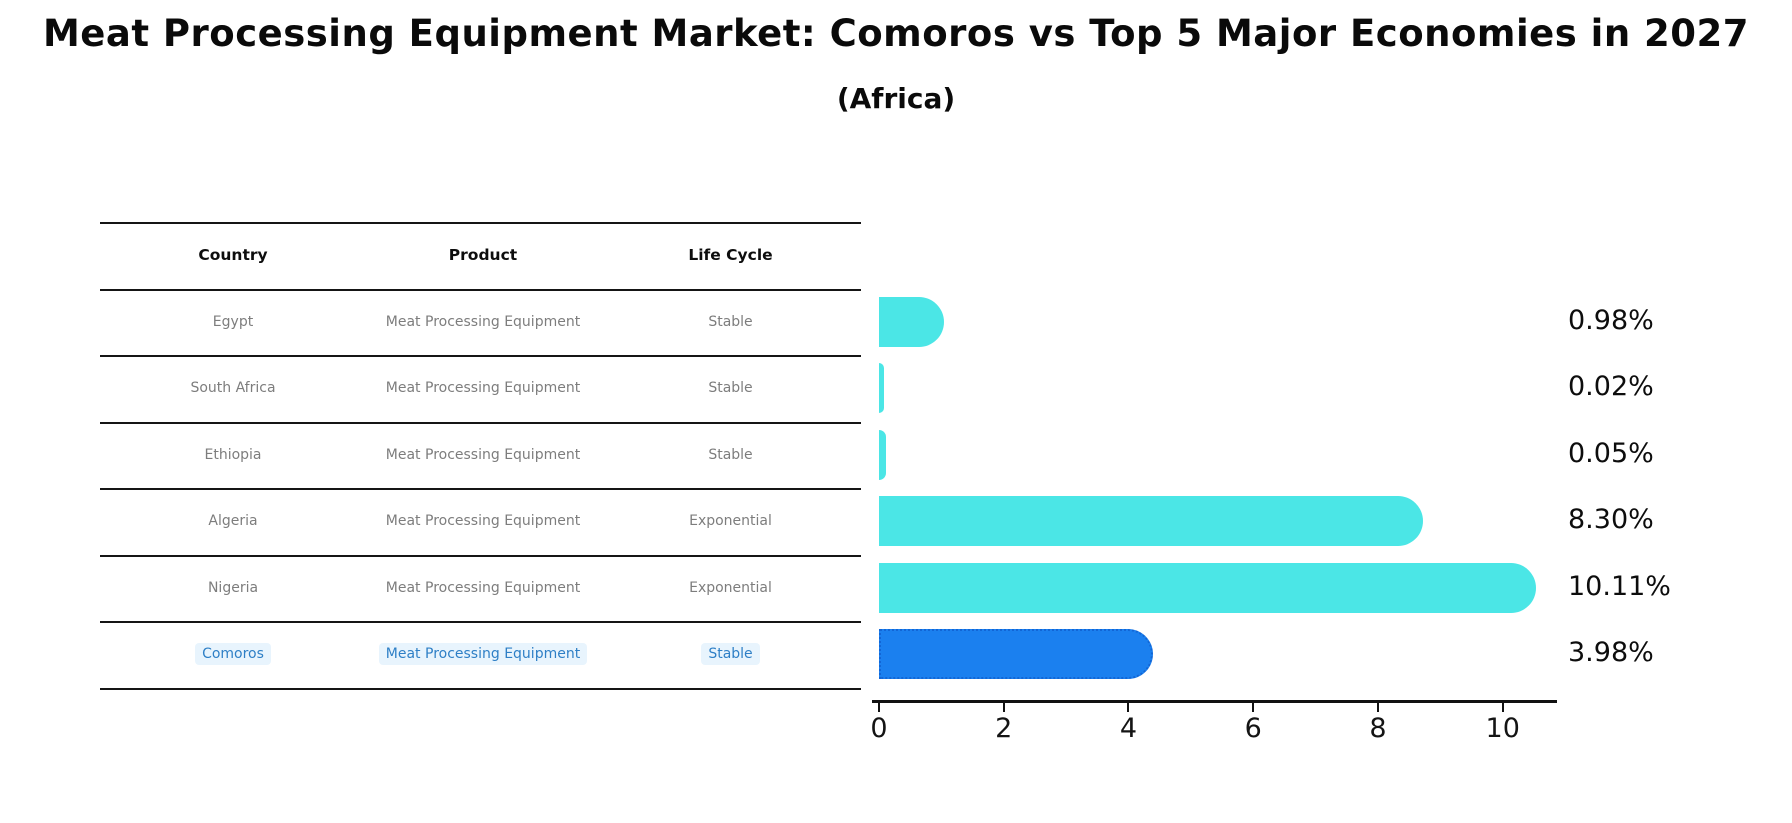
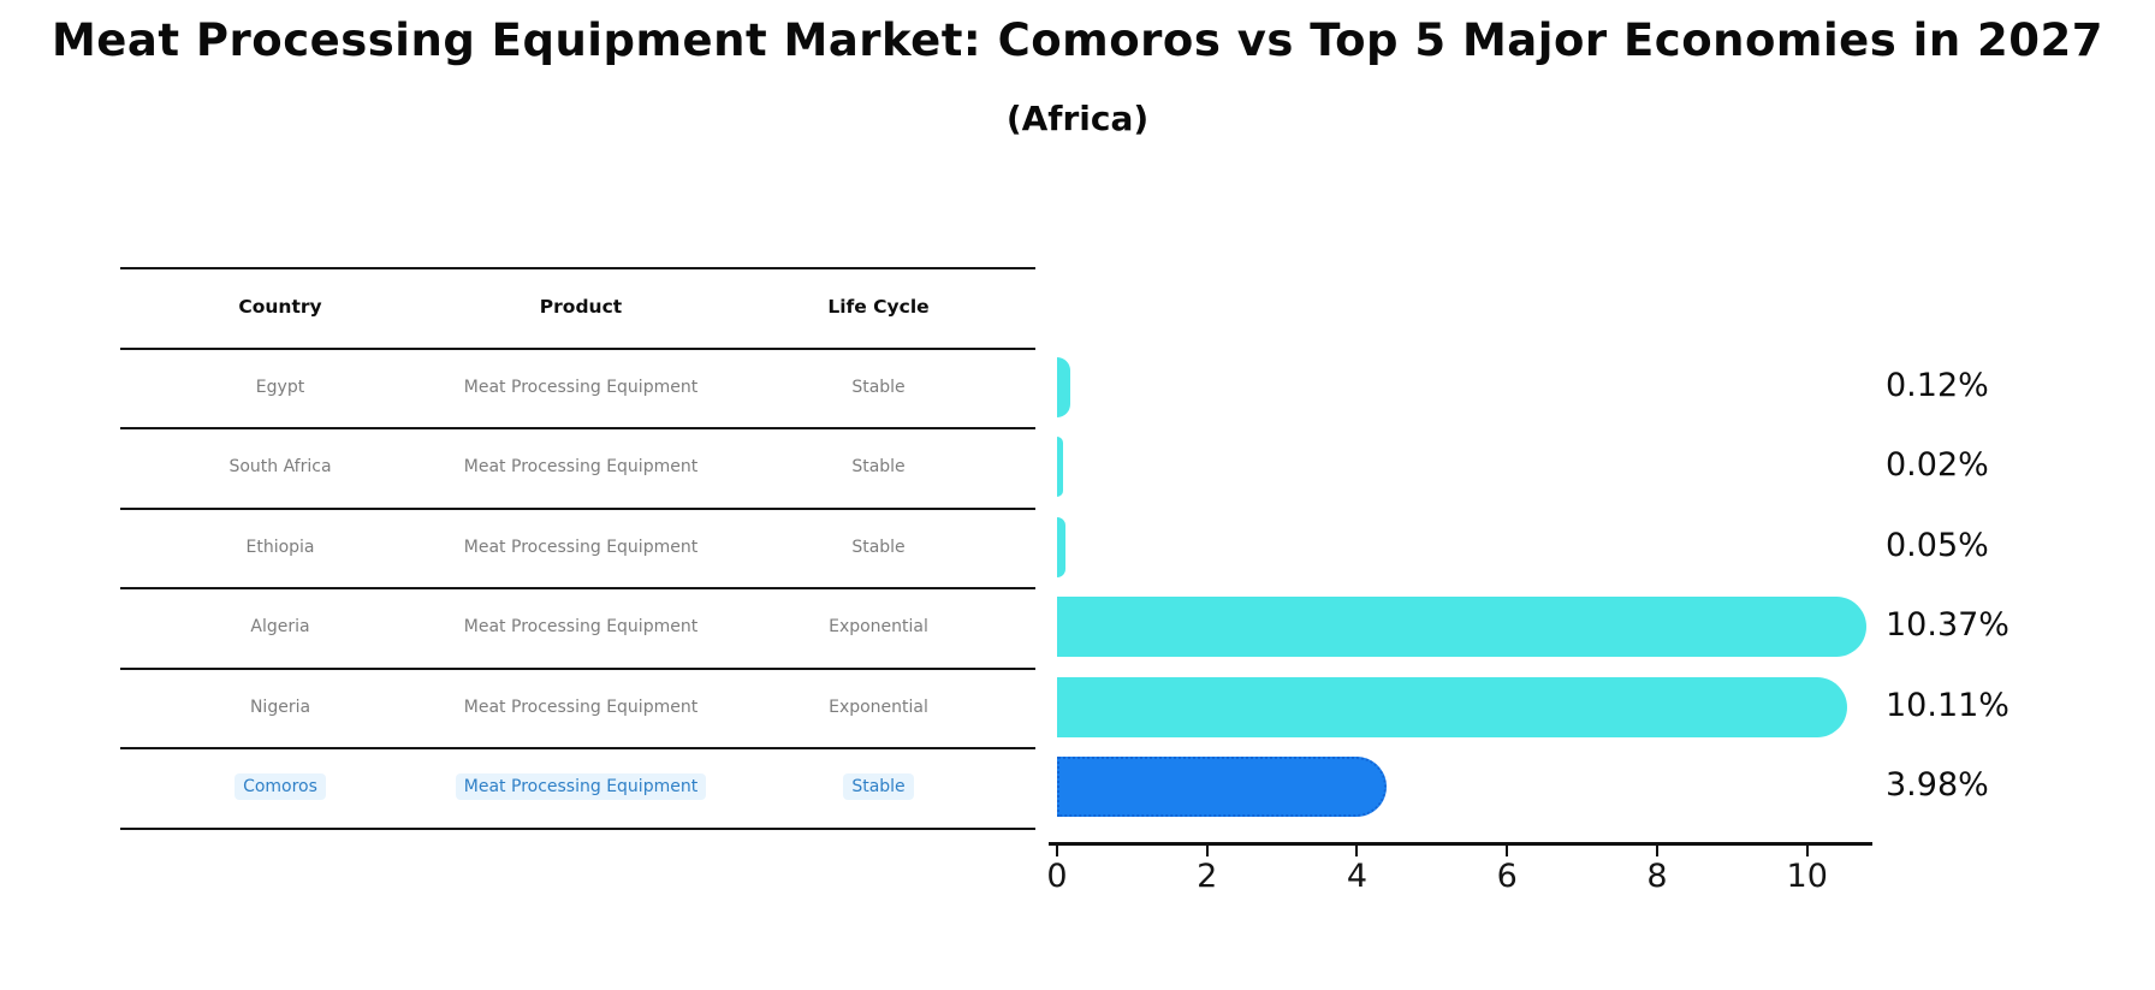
Egypt: 0.98% -> 0.12%
Algeria: 8.30% -> 10.37%
